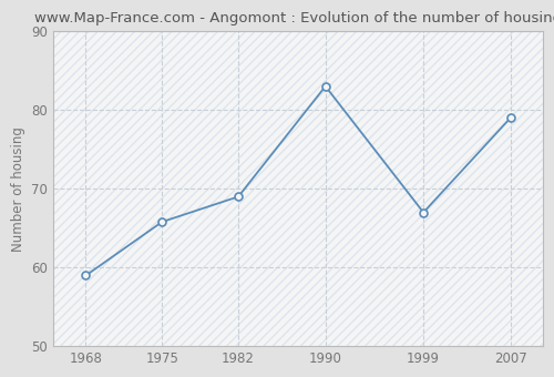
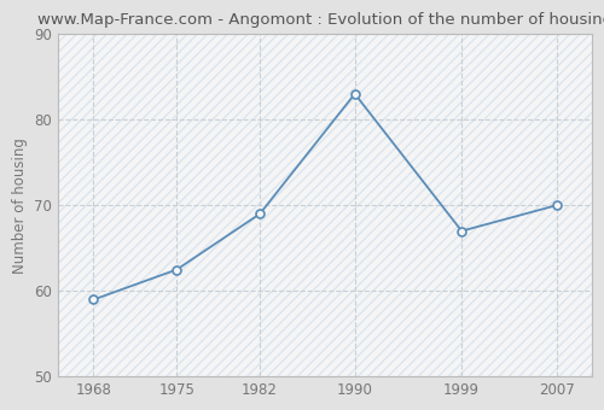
1975: 65.8 -> 62.5
2007: 79.0 -> 70.0
